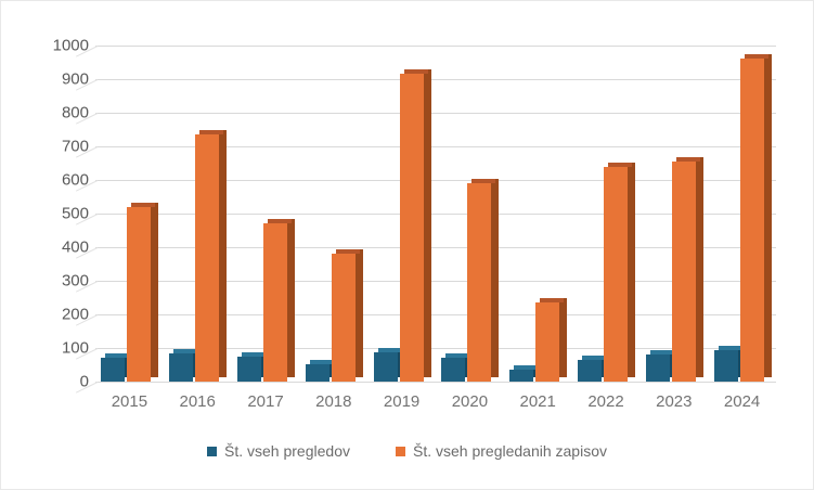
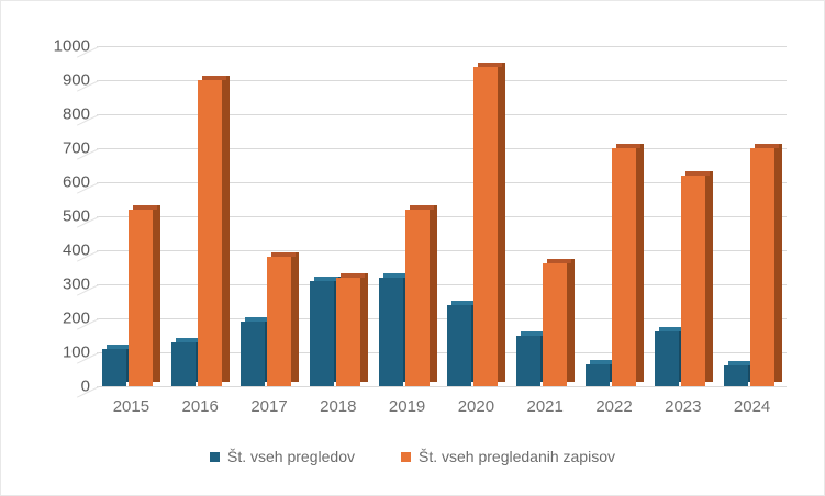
Št. vseh pregledov/2015: 70 -> 110
Št. vseh pregledov/2016: 80 -> 130
Št. vseh pregledanih zapisov/2016: 740 -> 900
Št. vseh pregledov/2017: 80 -> 190
Št. vseh pregledanih zapisov/2017: 470 -> 380
Št. vseh pregledov/2018: 50 -> 310
Št. vseh pregledanih zapisov/2018: 380 -> 320
Št. vseh pregledov/2019: 90 -> 320
Št. vseh pregledanih zapisov/2019: 920 -> 520
Št. vseh pregledov/2020: 70 -> 240
Št. vseh pregledanih zapisov/2020: 590 -> 940
Št. vseh pregledov/2021: 40 -> 150
Št. vseh pregledanih zapisov/2021: 240 -> 360
Št. vseh pregledanih zapisov/2022: 640 -> 700
Št. vseh pregledov/2023: 80 -> 160
Št. vseh pregledanih zapisov/2023: 660 -> 620
Št. vseh pregledov/2024: 100 -> 60
Št. vseh pregledanih zapisov/2024: 960 -> 700
